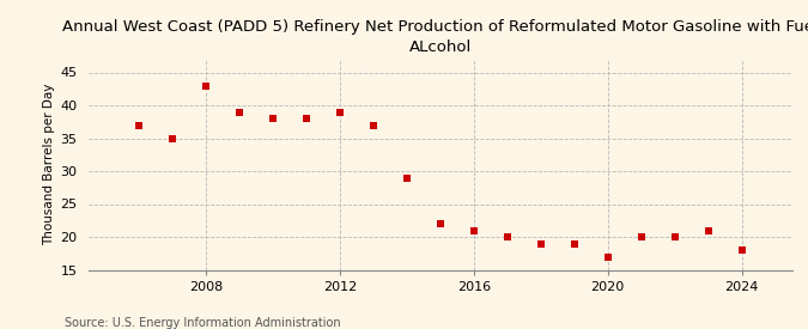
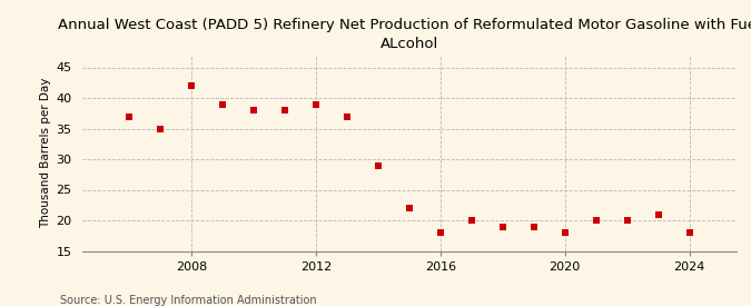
2008: 43 -> 42
2016: 21 -> 18
2020: 17 -> 18
